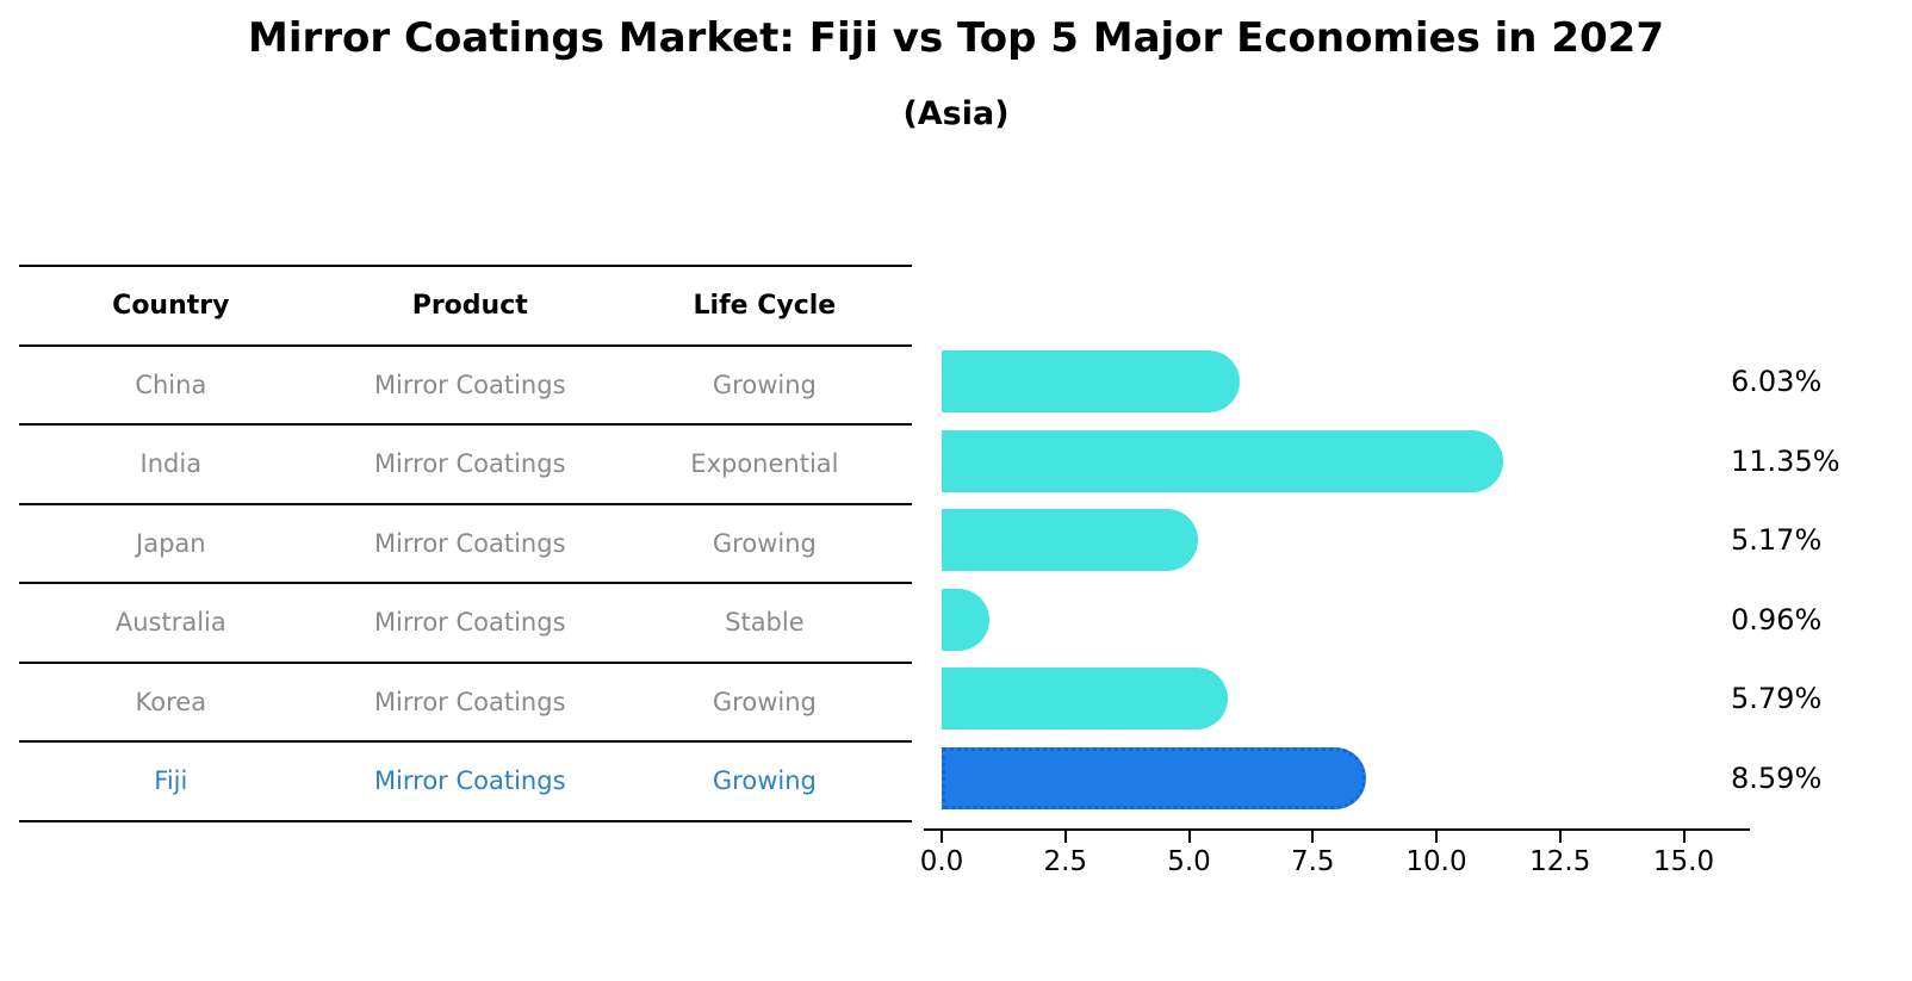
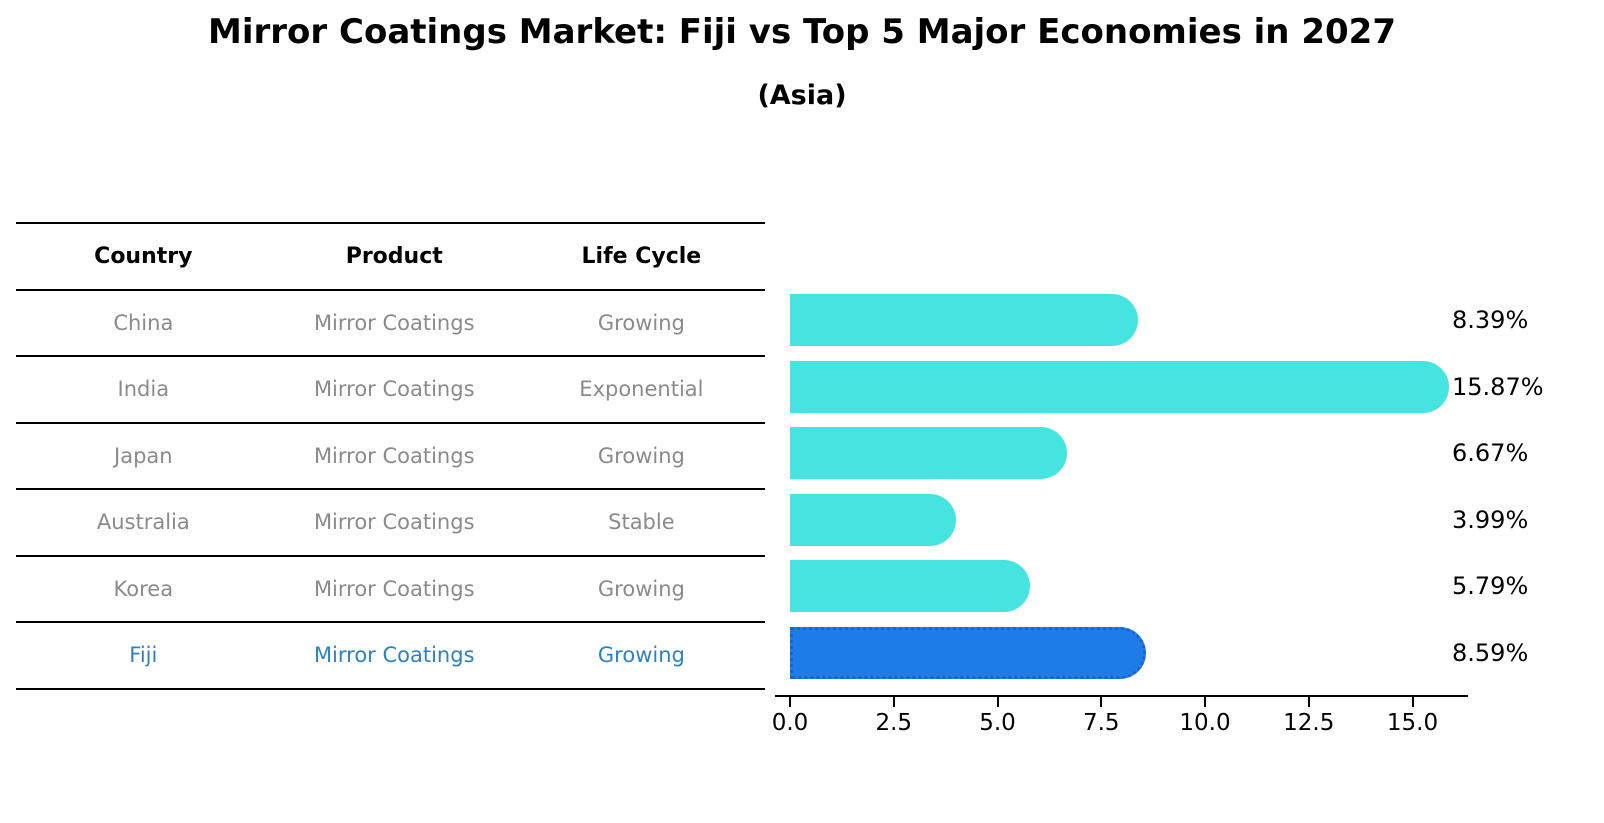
China: 6.03% -> 8.39%
India: 11.35% -> 15.87%
Japan: 5.17% -> 6.67%
Australia: 0.96% -> 3.99%
